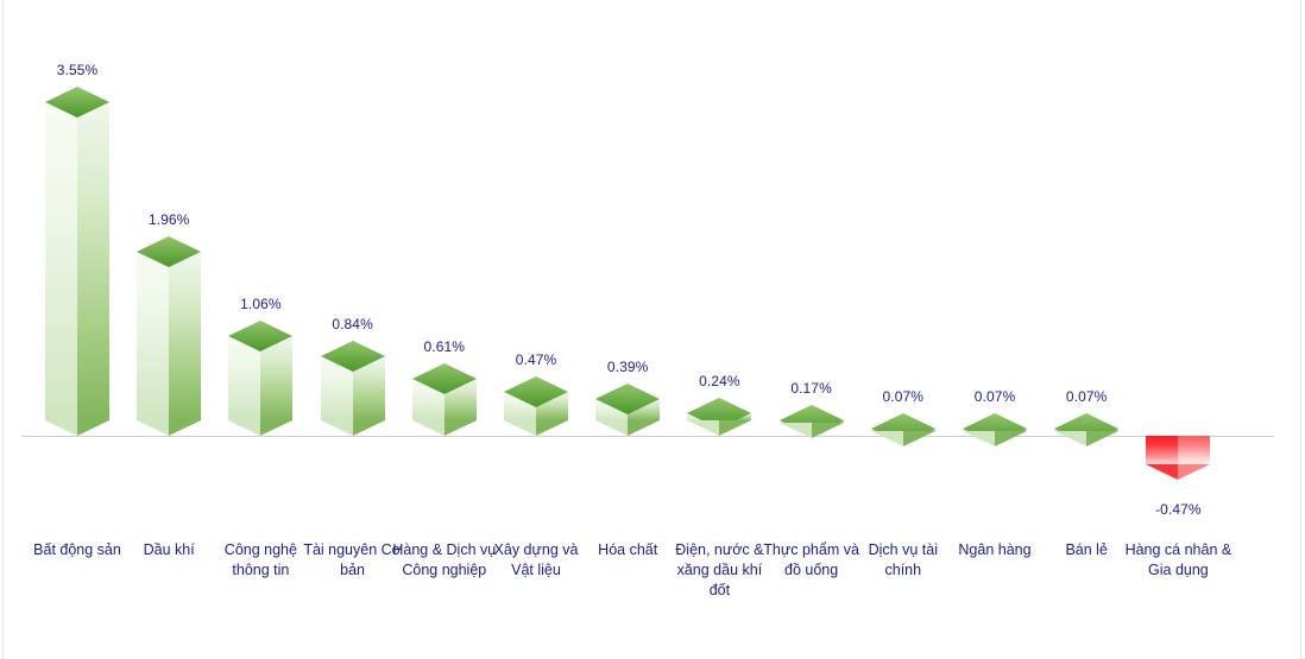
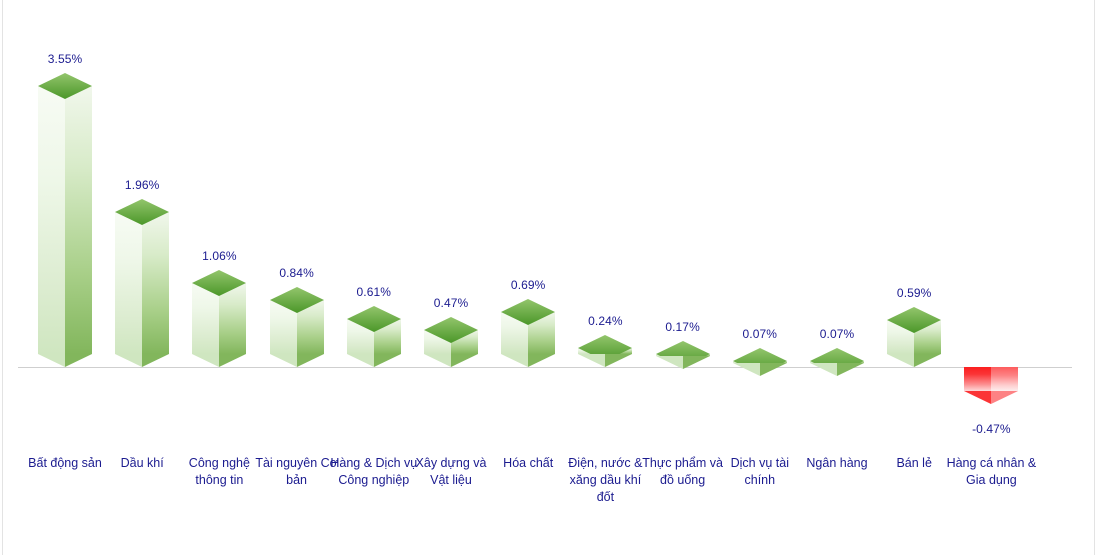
Hóa chất: 0.39% -> 0.69%
Bán lẻ: 0.07% -> 0.59%
